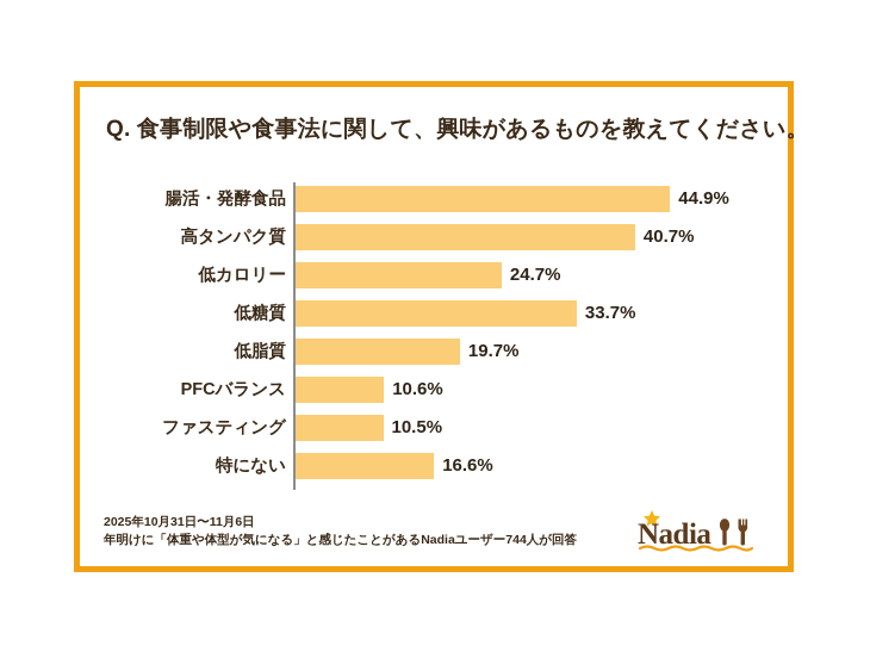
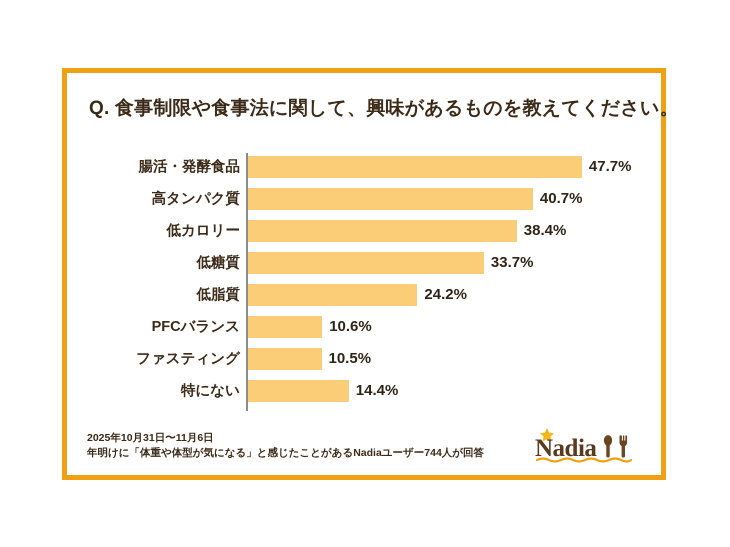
腸活・発酵食品: 44.9% -> 47.7%
低カロリー: 24.7% -> 38.4%
低脂質: 19.7% -> 24.2%
特にない: 16.6% -> 14.4%
